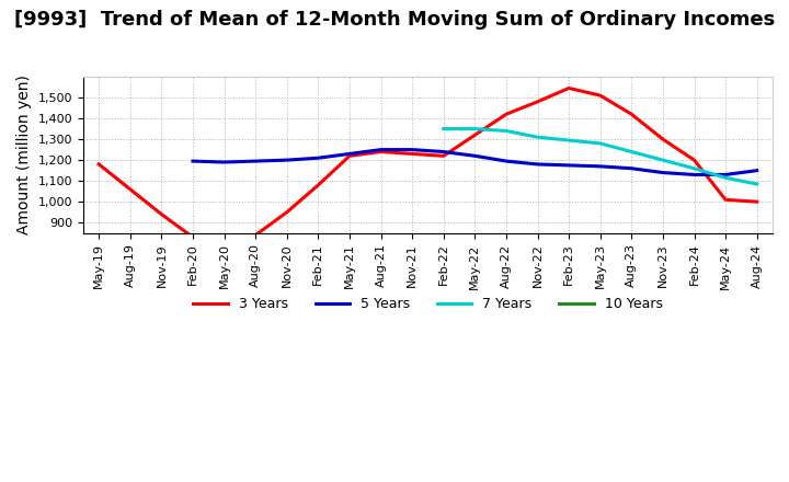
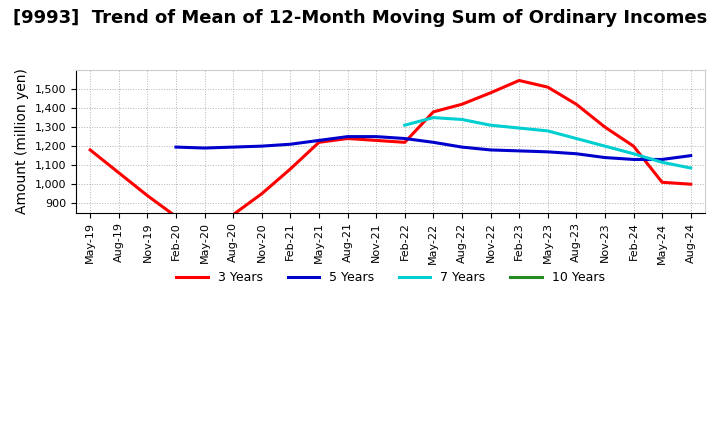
7 Years/Feb-22: 1,350 -> 1,310
3 Years/May-22: 1,320 -> 1,380
